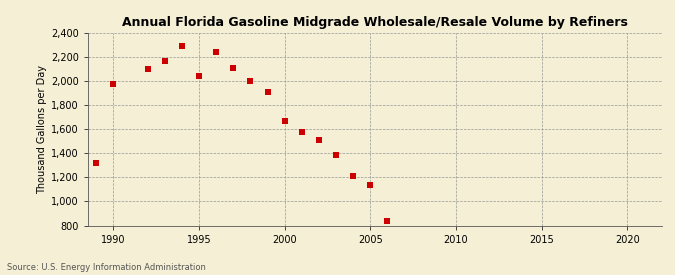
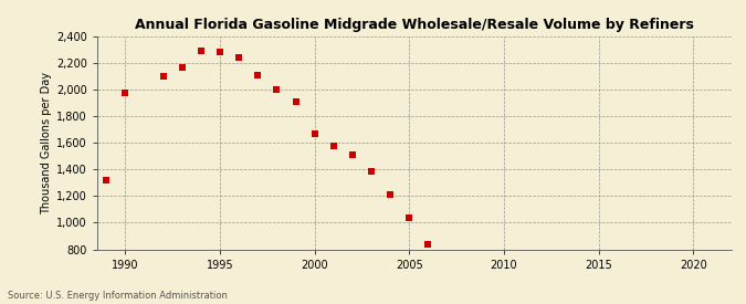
1995: 2,040 -> 2,280
2005: 1,140 -> 1,040
